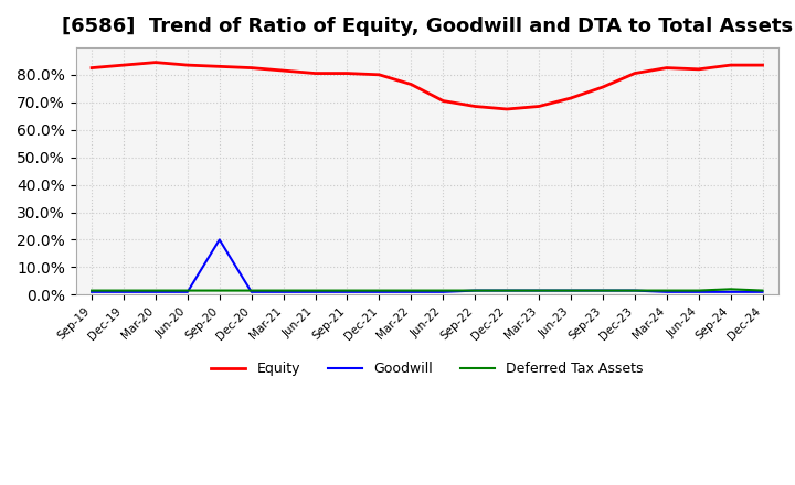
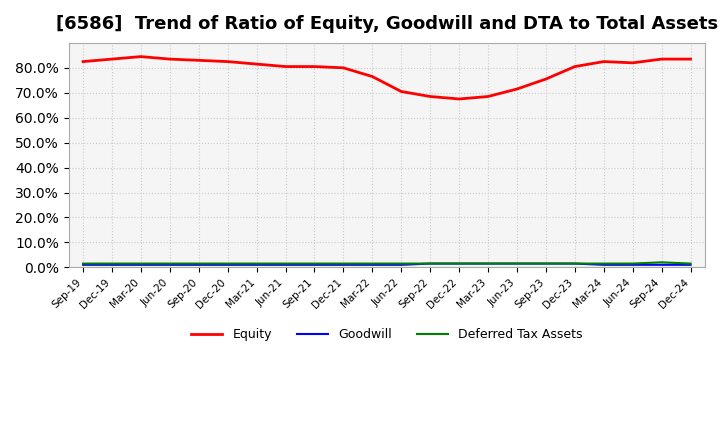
Goodwill/Sep-20: 20.0% -> 1.0%
